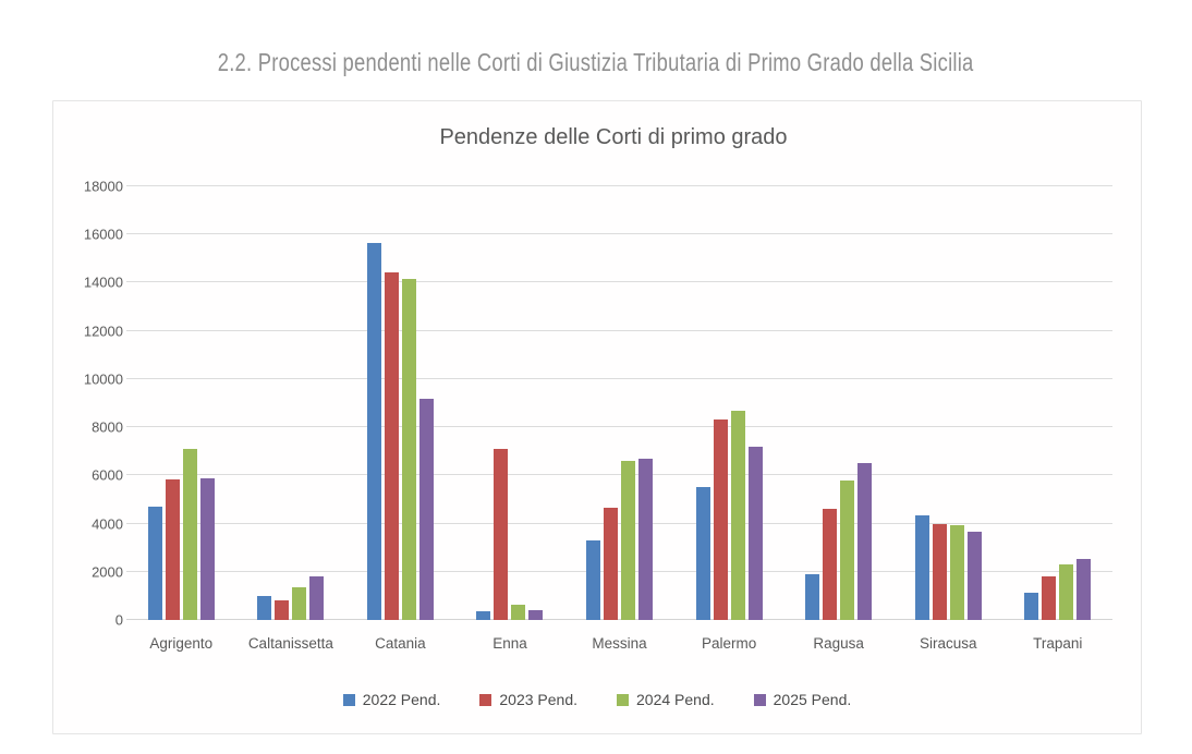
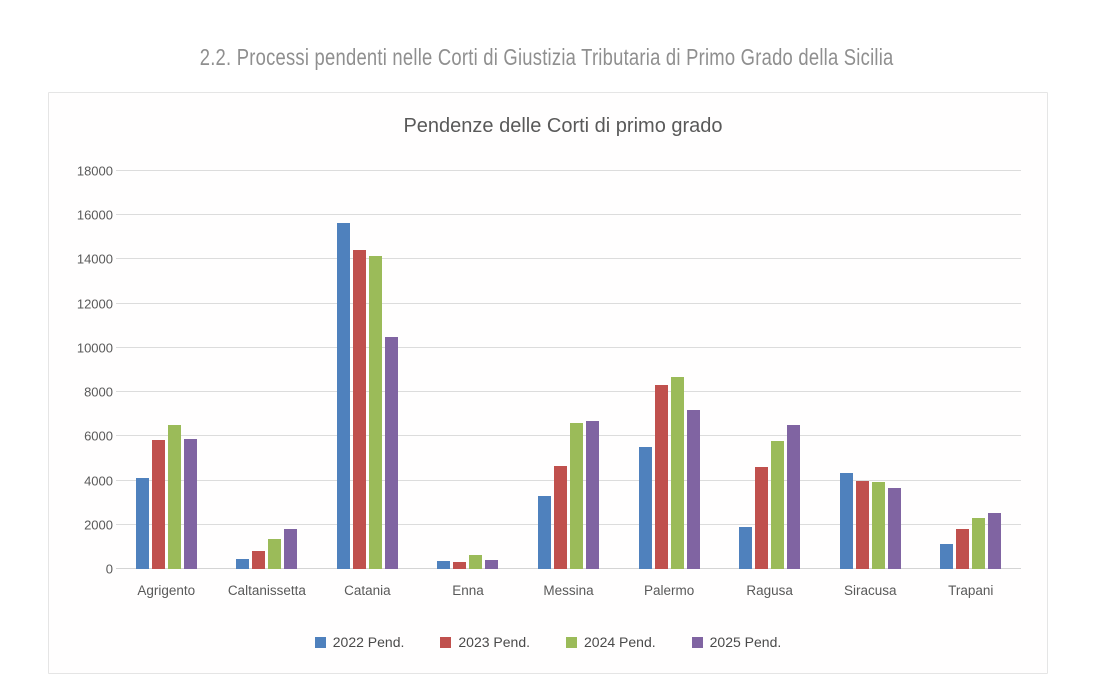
2022 Pend./Agrigento: 4700 -> 4100
2024 Pend./Agrigento: 7100 -> 6500
2022 Pend./Caltanissetta: 1000 -> 400
2025 Pend./Catania: 9200 -> 10500
2023 Pend./Enna: 7100 -> 300
